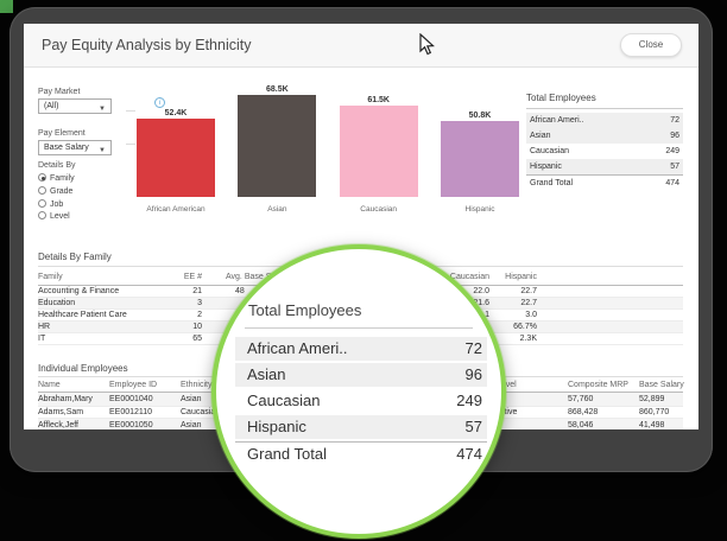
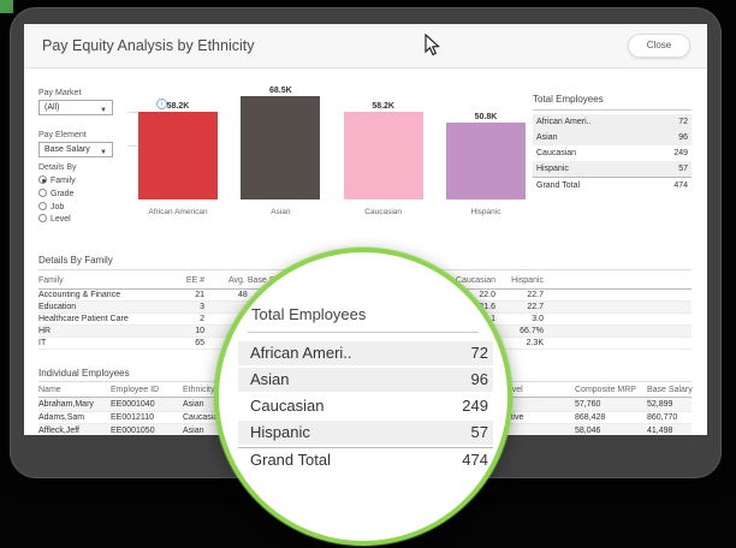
African American: 52.4K -> 58.2K
Caucasian: 61.5K -> 58.2K
